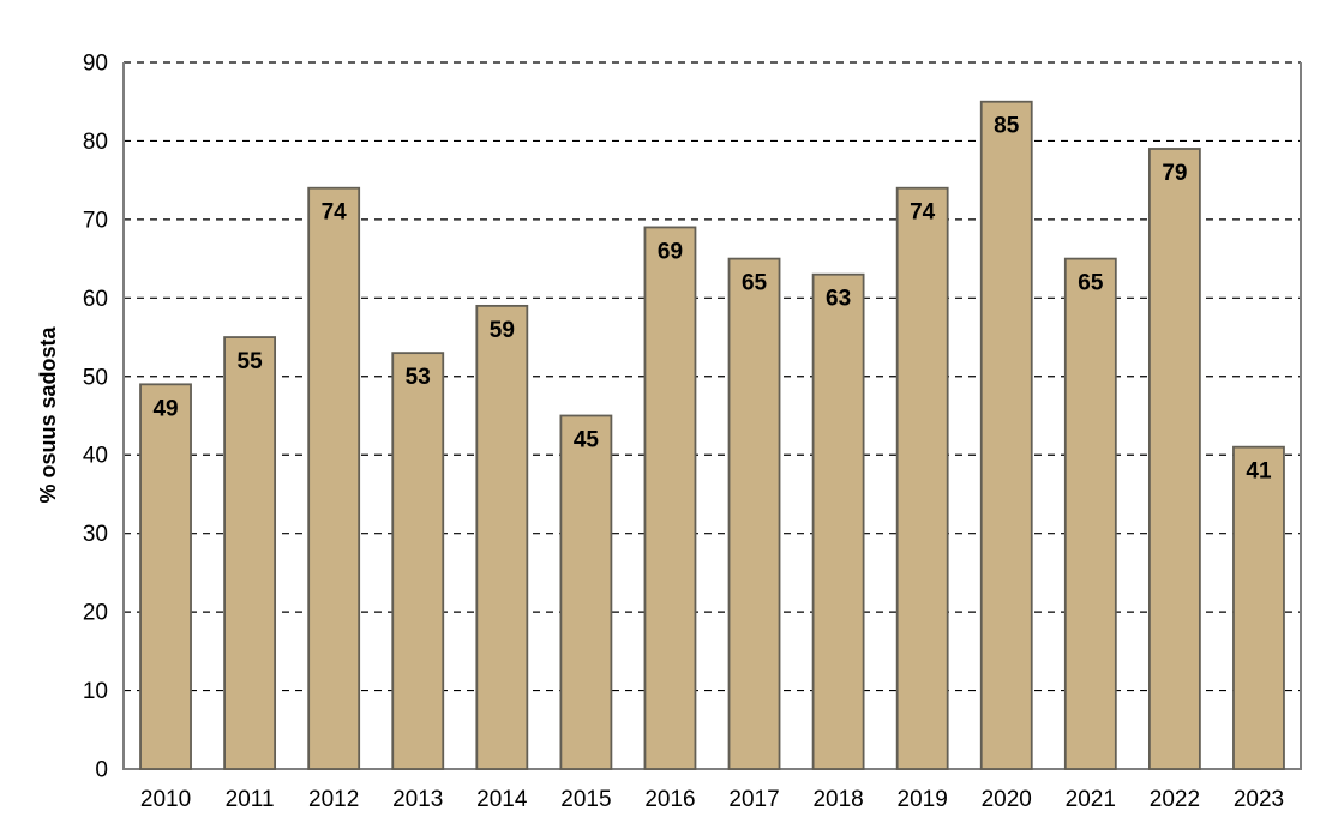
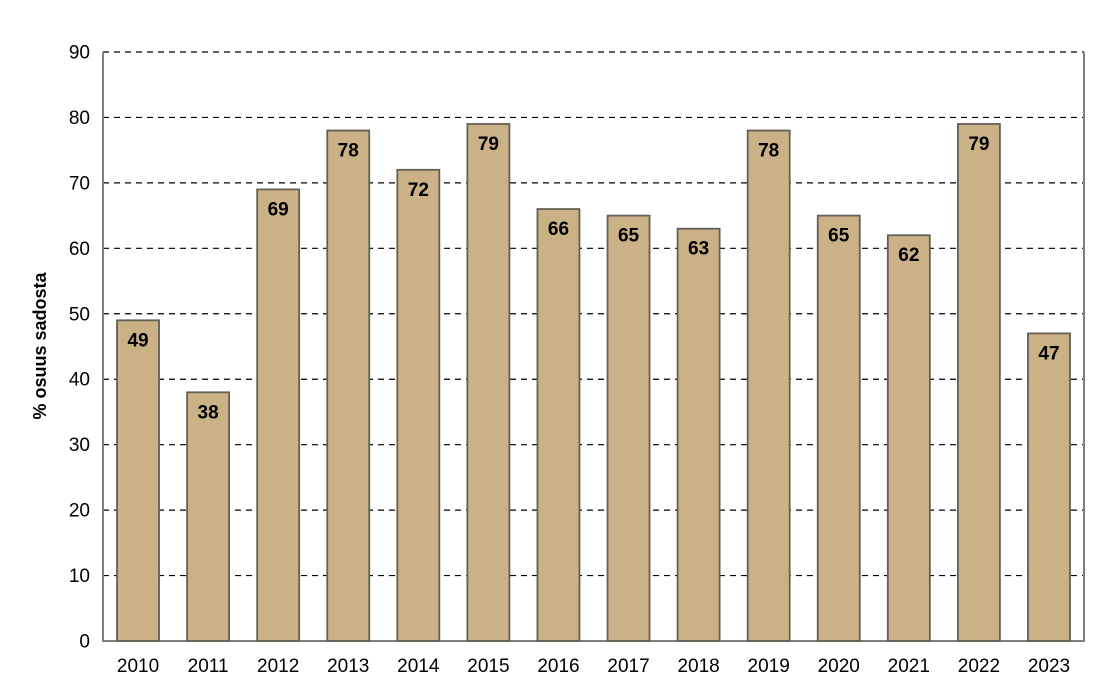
2011: 55 -> 38
2012: 74 -> 69
2013: 53 -> 78
2014: 59 -> 72
2015: 45 -> 79
2016: 69 -> 66
2019: 74 -> 78
2020: 85 -> 65
2021: 65 -> 62
2023: 41 -> 47
